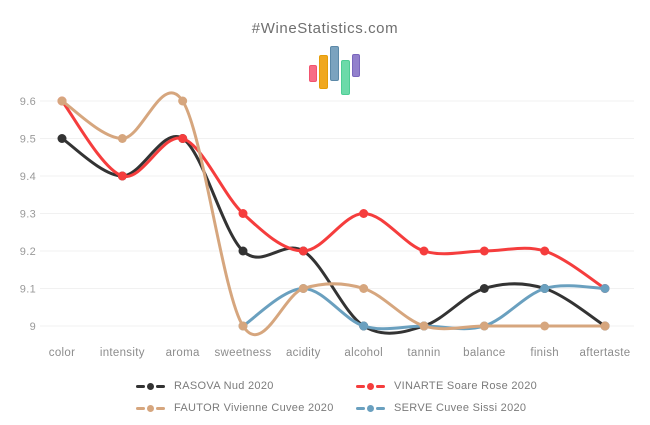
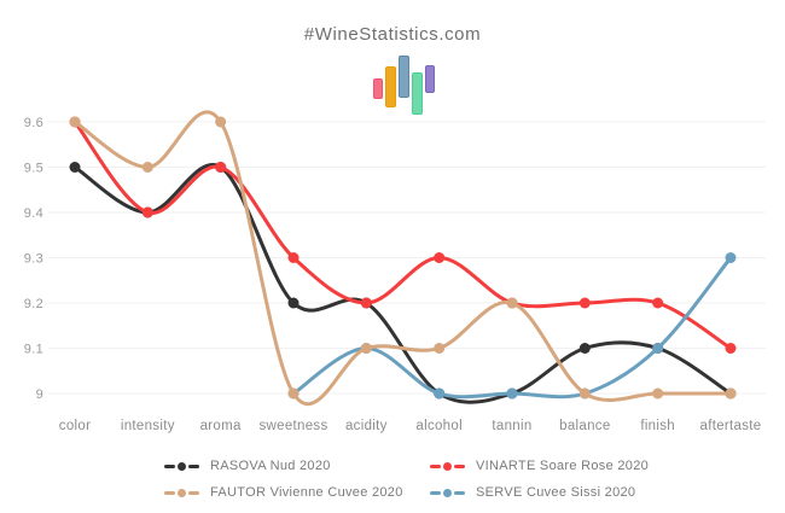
FAUTOR Vivienne Cuvee 2020/tannin: 9.0 -> 9.2
SERVE Cuvee Sissi 2020/aftertaste: 9.1 -> 9.3
